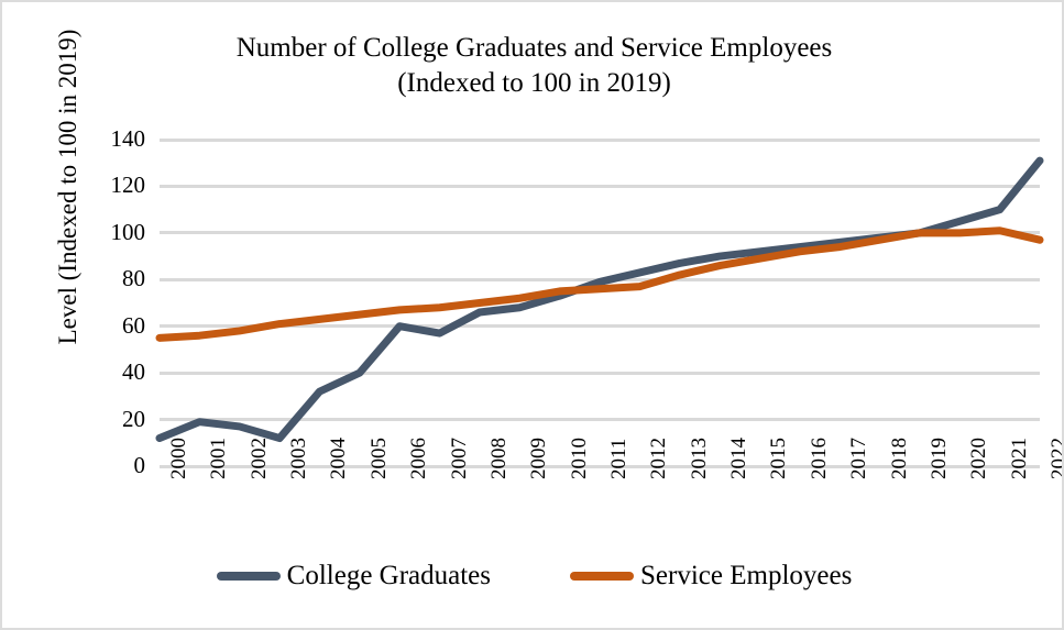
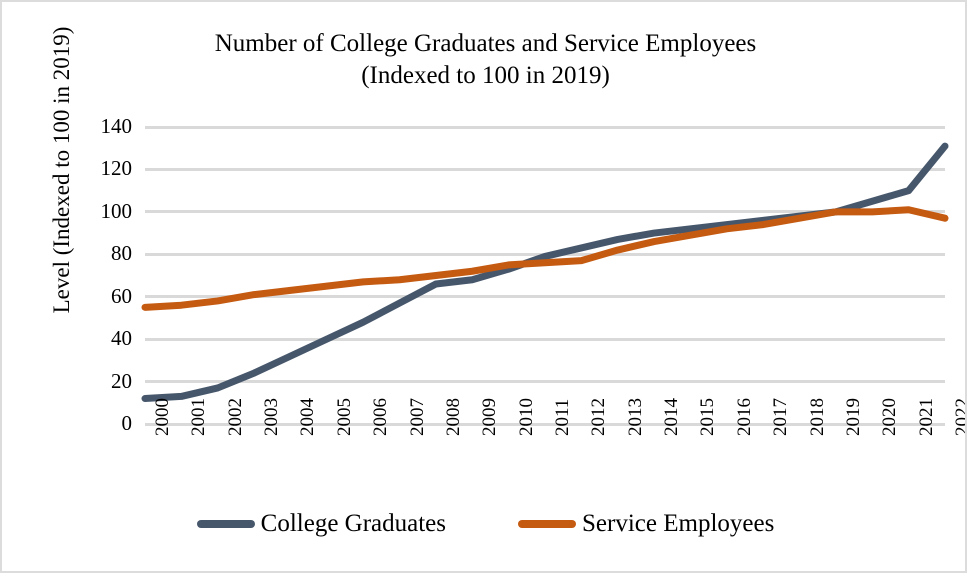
College Graduates/2001: 19 -> 13
College Graduates/2003: 12 -> 24
College Graduates/2006: 60 -> 48
